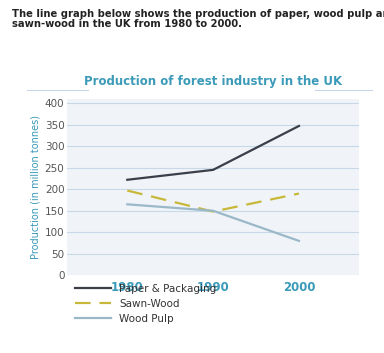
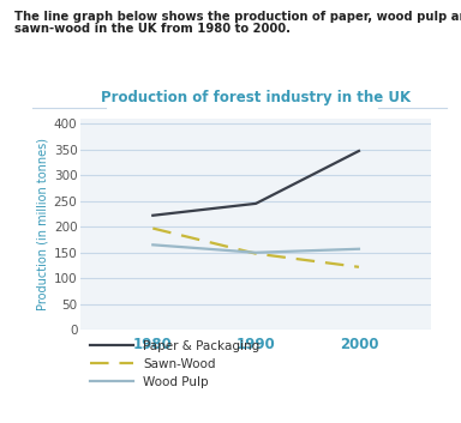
Sawn-Wood/2000: 190 -> 122
Wood Pulp/2000: 80 -> 157
